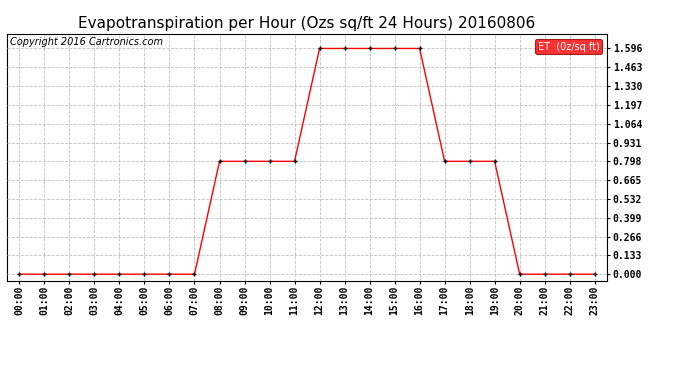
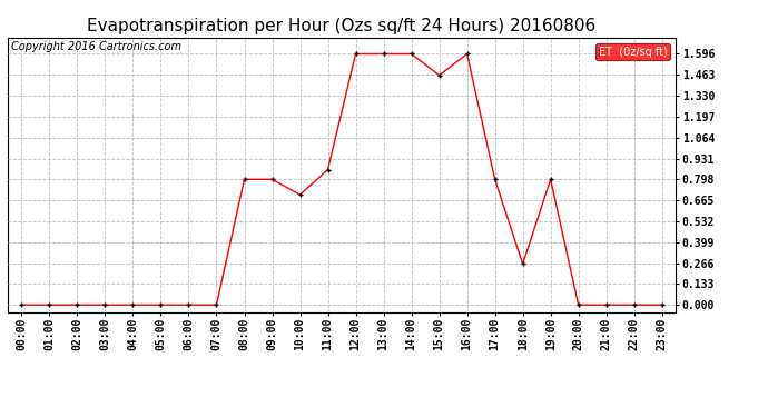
10:00: 0.80 -> 0.70
11:00: 0.80 -> 0.86
15:00: 1.60 -> 1.46
18:00: 0.80 -> 0.26
